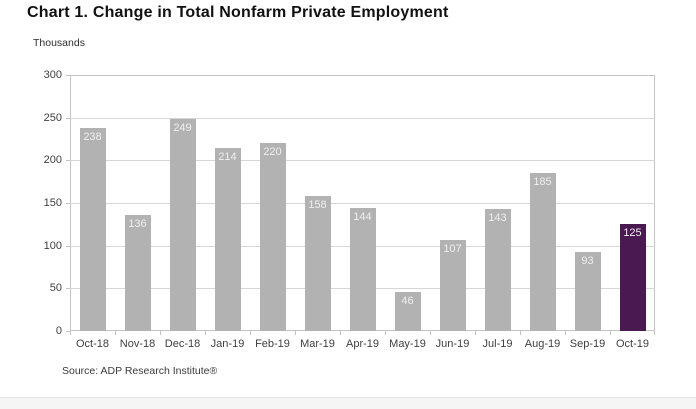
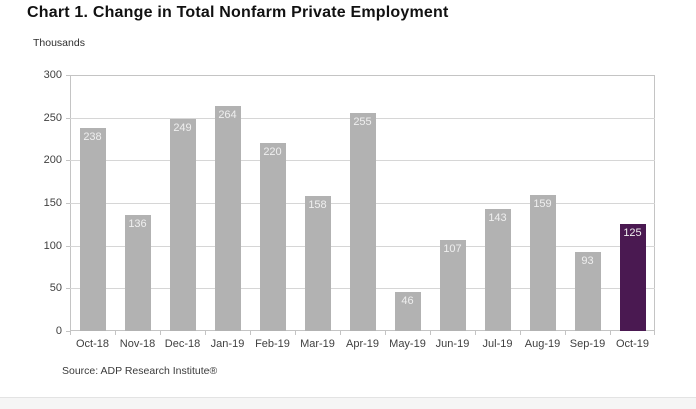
Jan-19: 214 -> 264
Apr-19: 144 -> 255
Aug-19: 185 -> 159
